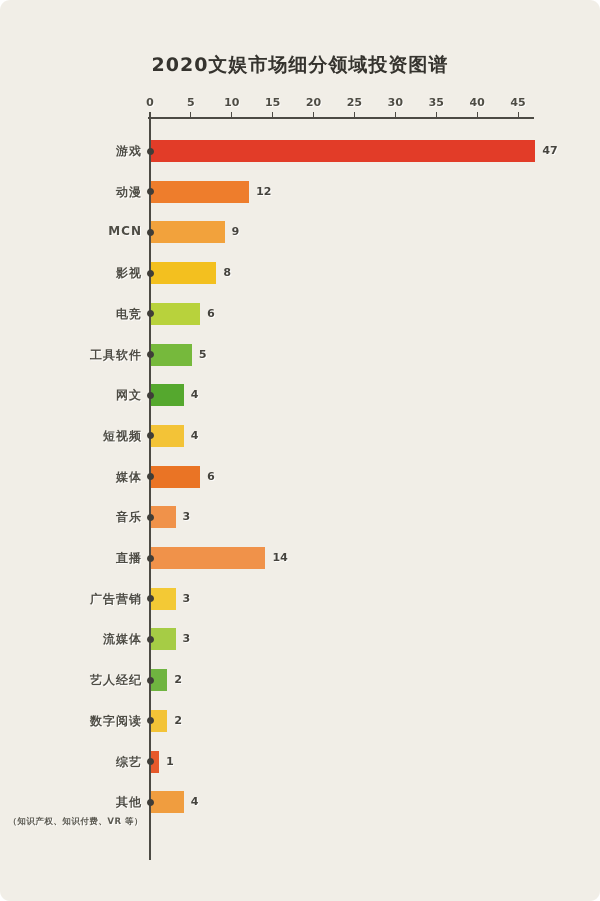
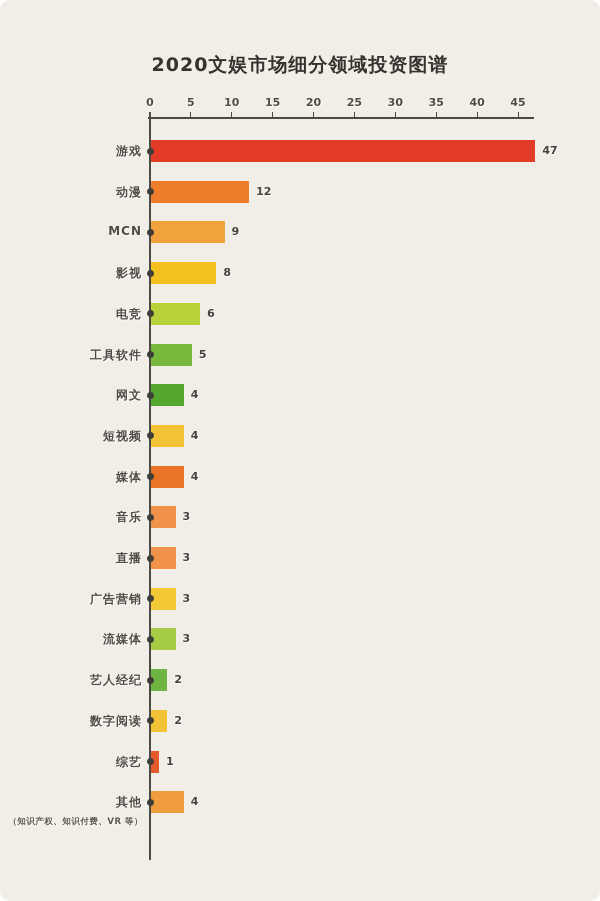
媒体: 6 -> 4
直播: 14 -> 3
